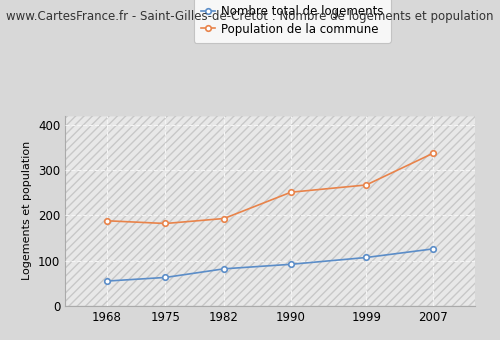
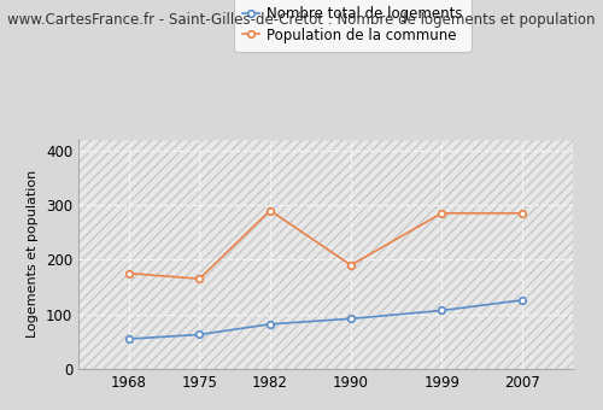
Population de la commune/1968: 188 -> 175
Population de la commune/1975: 182 -> 165
Population de la commune/1982: 193 -> 290
Population de la commune/1990: 251 -> 190
Population de la commune/1999: 267 -> 285
Population de la commune/2007: 337 -> 285
